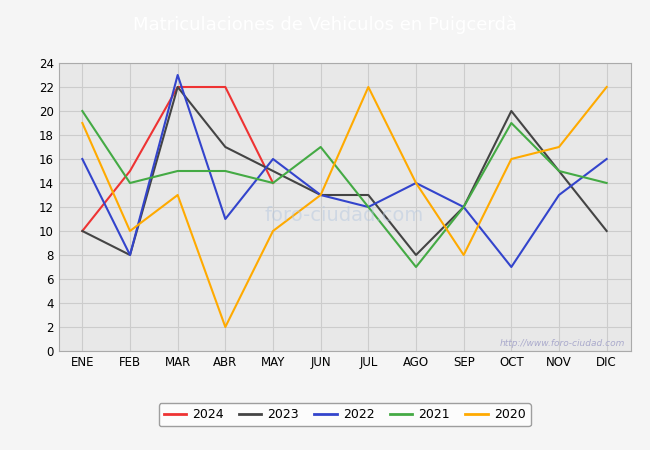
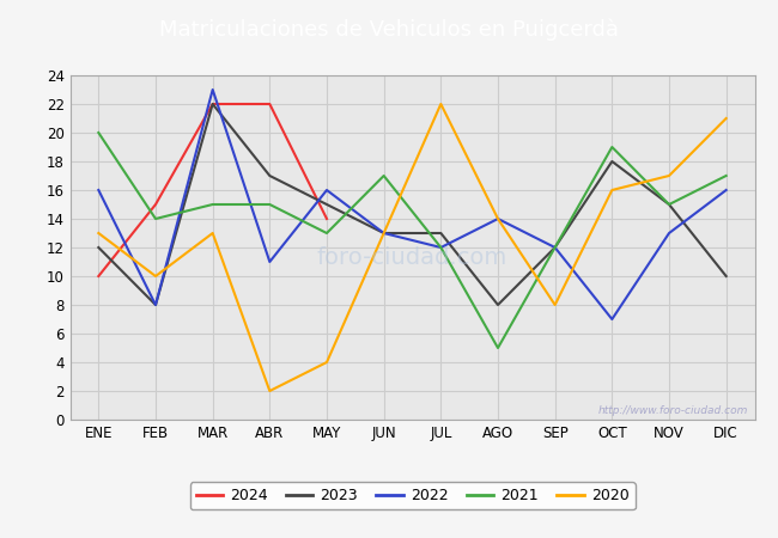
2023/ENE: 10 -> 12
2020/ENE: 19 -> 13
2021/MAY: 14 -> 13
2020/MAY: 10 -> 4
2021/AGO: 7 -> 5
2023/OCT: 20 -> 18
2021/DIC: 14 -> 17
2020/DIC: 22 -> 21
